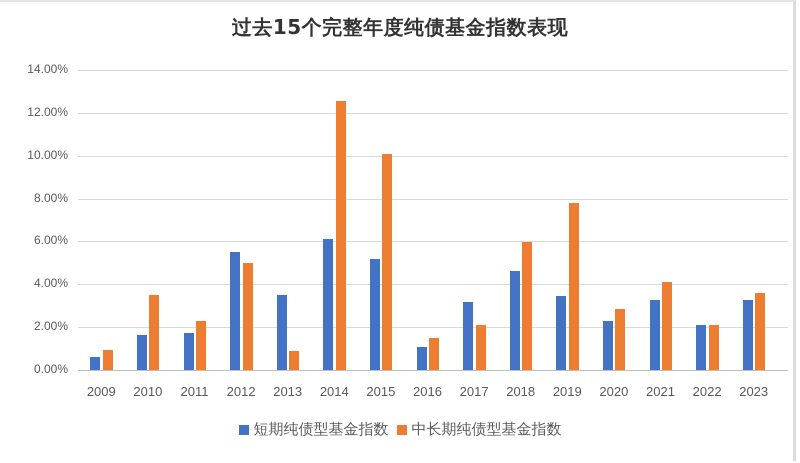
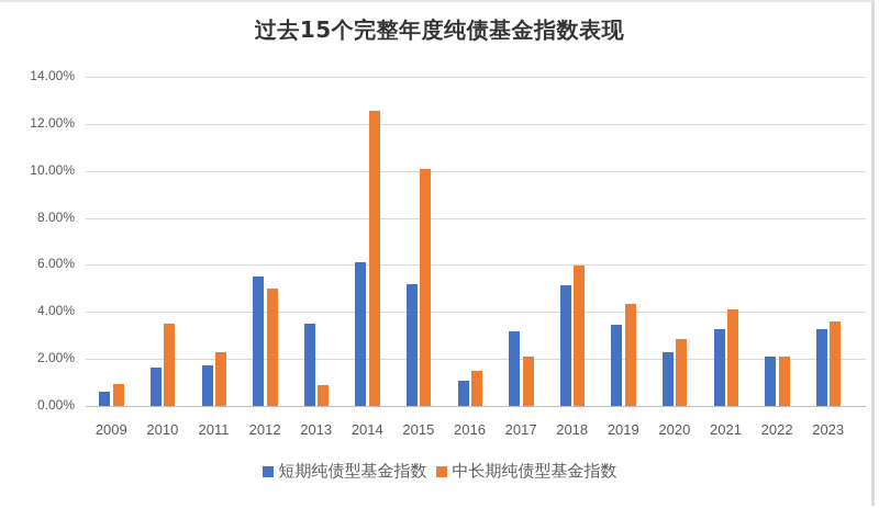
短期纯债型基金指数/2018: 4.6% -> 5.2%
中长期纯债型基金指数/2019: 7.8% -> 4.3%
